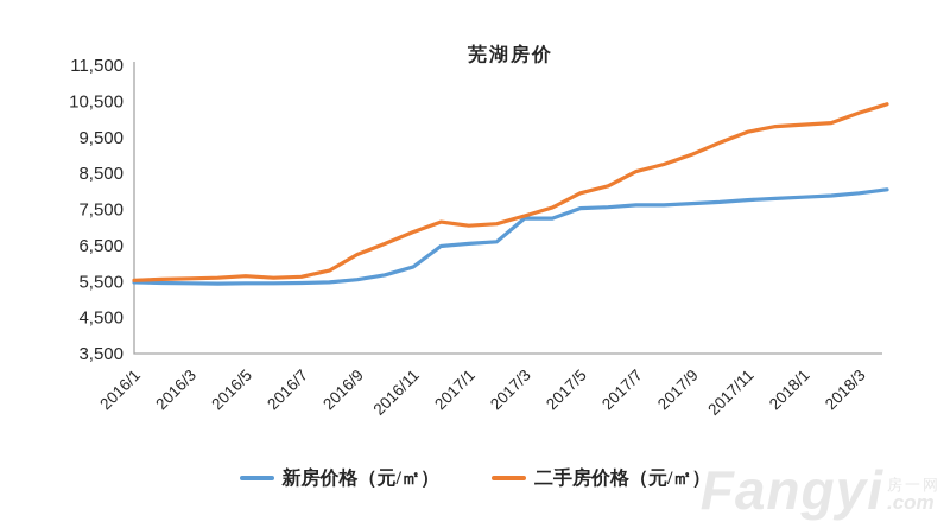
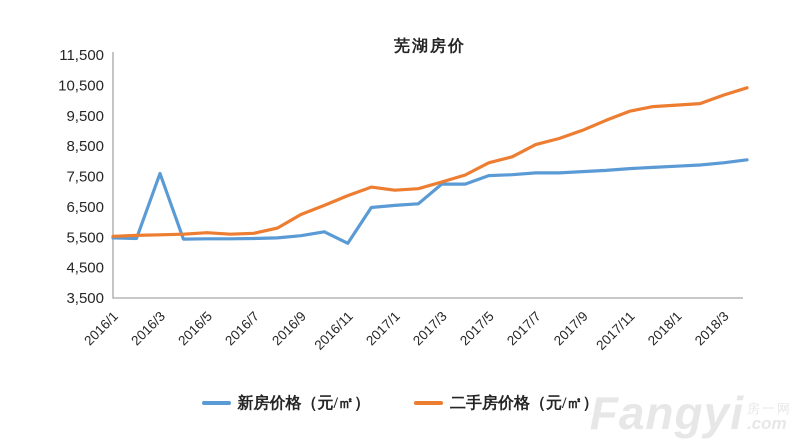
新房价格（元/㎡）/2016/3: 5400 -> 7600
新房价格（元/㎡）/2016/11: 5900 -> 5300
